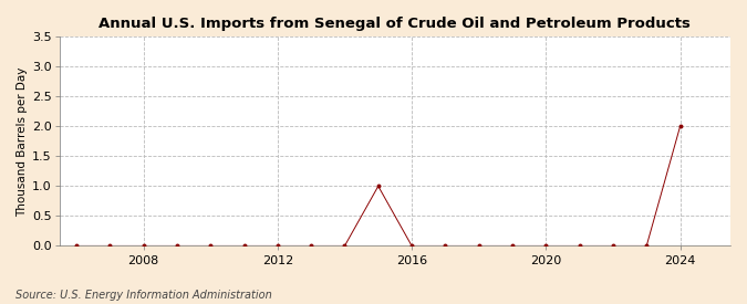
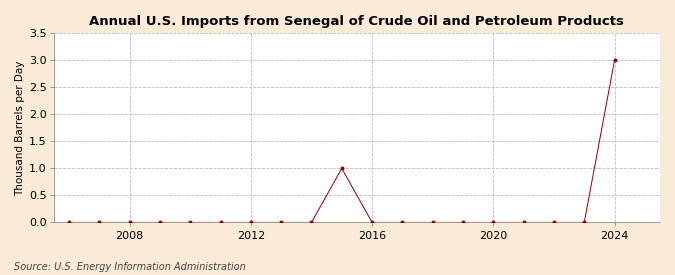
2024: 2 -> 3
